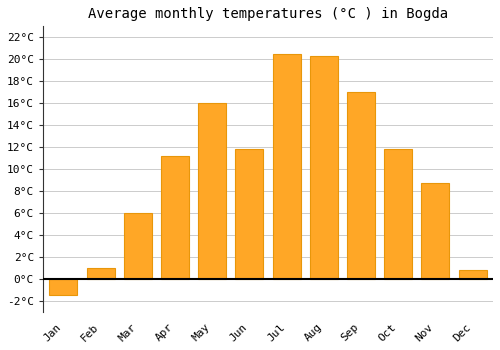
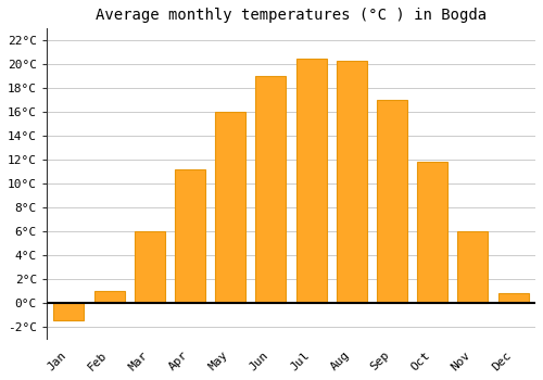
Jun: 11.8°C -> 19.0°C
Nov: 8.7°C -> 6.0°C
